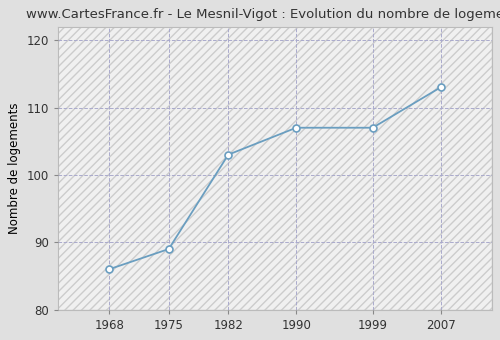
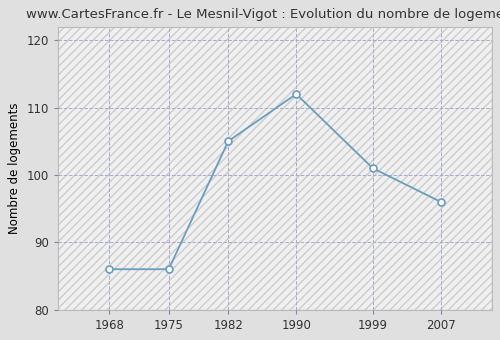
1975: 89 -> 86
1982: 103 -> 105
1990: 107 -> 112
1999: 107 -> 101
2007: 113 -> 96
